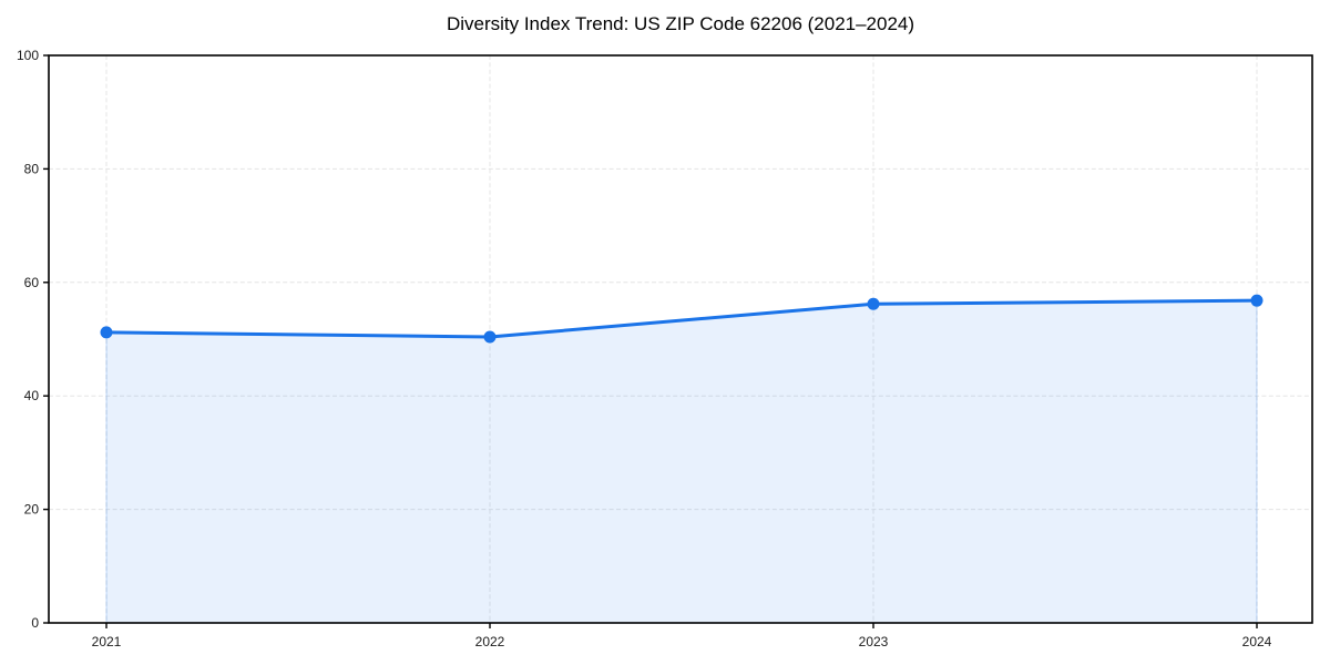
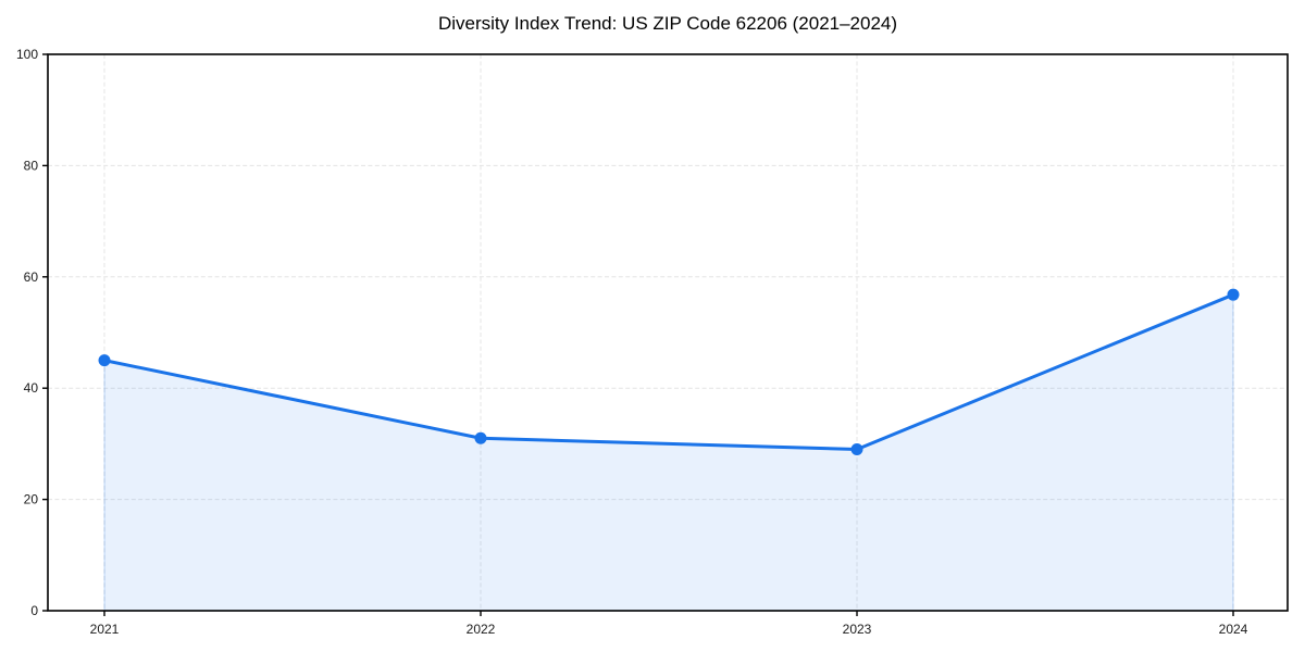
2021: 51 -> 45
2022: 50 -> 31
2023: 56 -> 29
